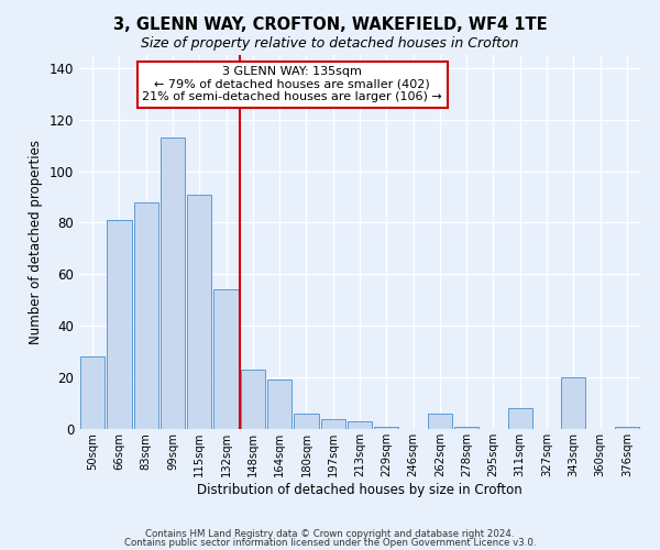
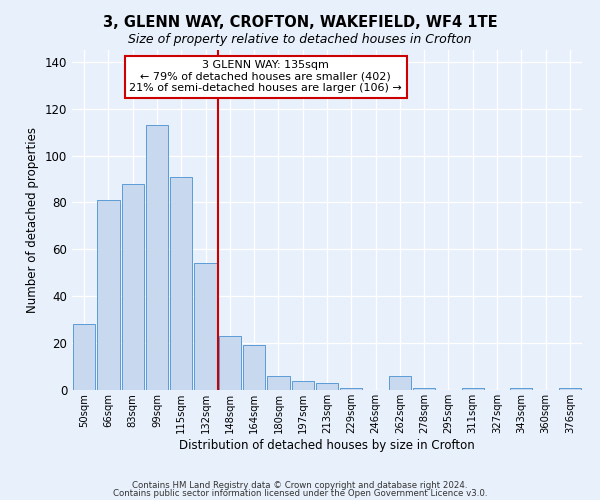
311sqm: 8 -> 1
343sqm: 20 -> 1
